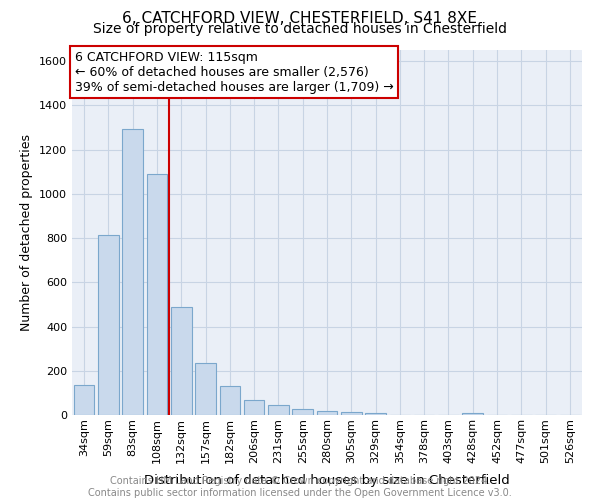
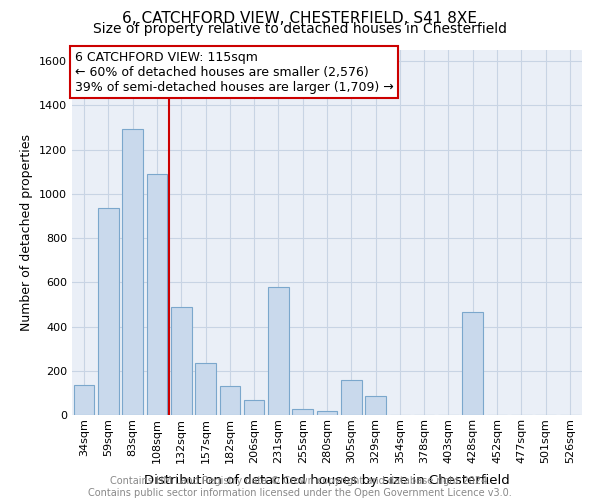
59sqm: 815 -> 935
231sqm: 45 -> 580
305sqm: 13 -> 160
329sqm: 10 -> 85
428sqm: 8 -> 465
